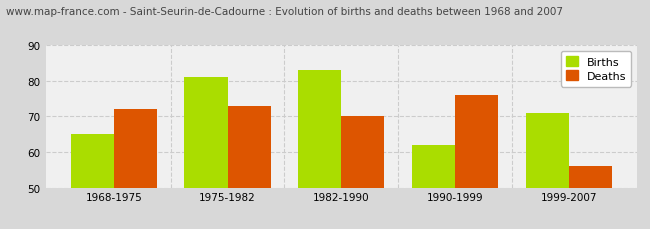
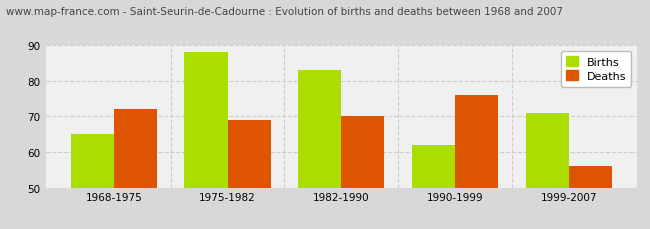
Births/1975-1982: 81 -> 88
Deaths/1975-1982: 73 -> 69
